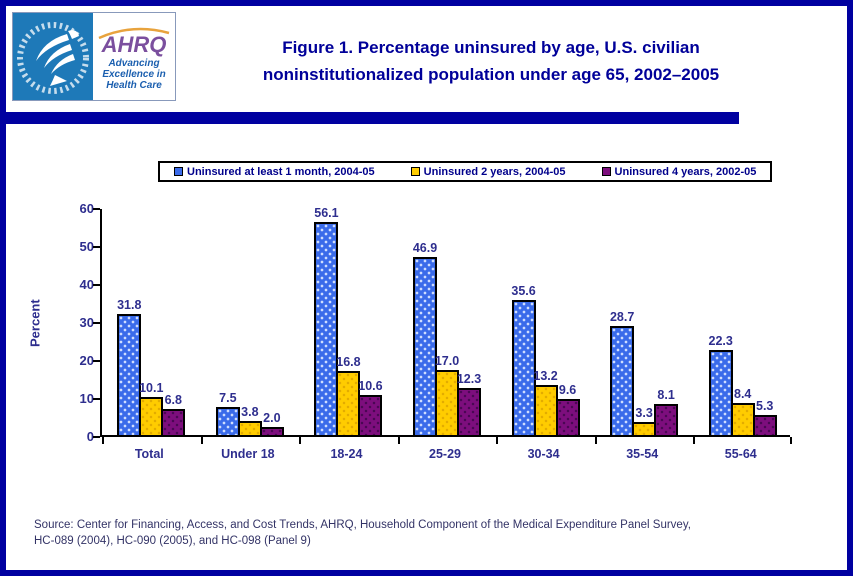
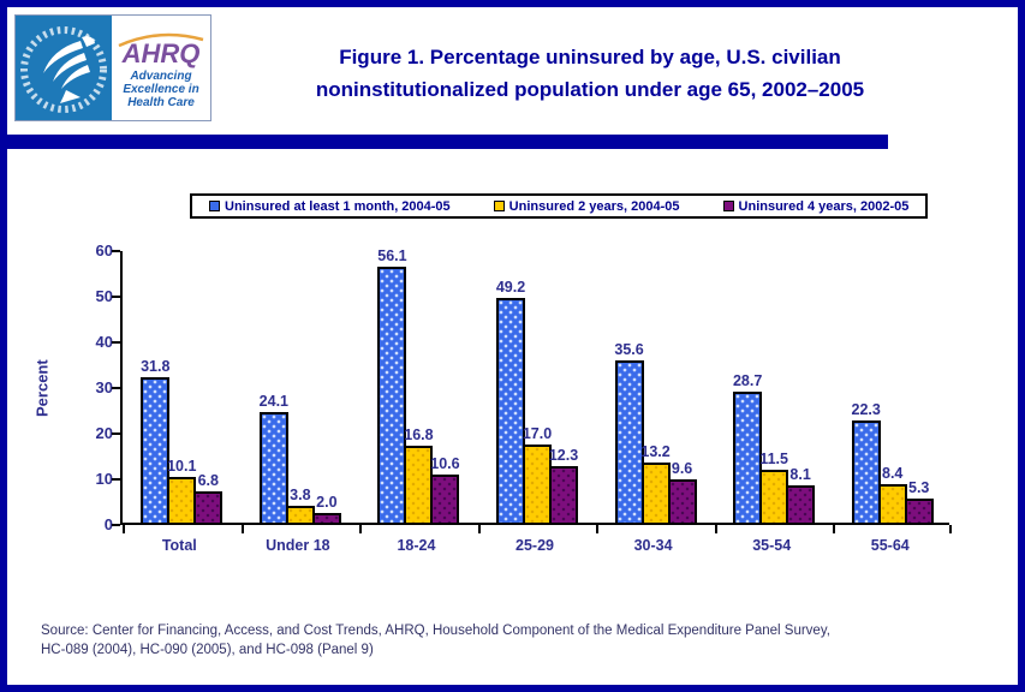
Uninsured at least 1 month, 2004-05/Under 18: 7.5 -> 24.1
Uninsured at least 1 month, 2004-05/25-29: 46.9 -> 49.2
Uninsured 2 years, 2004-05/35-54: 3.3 -> 11.5
